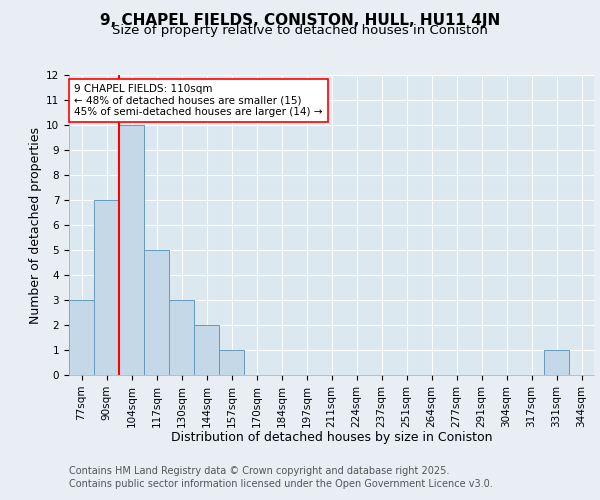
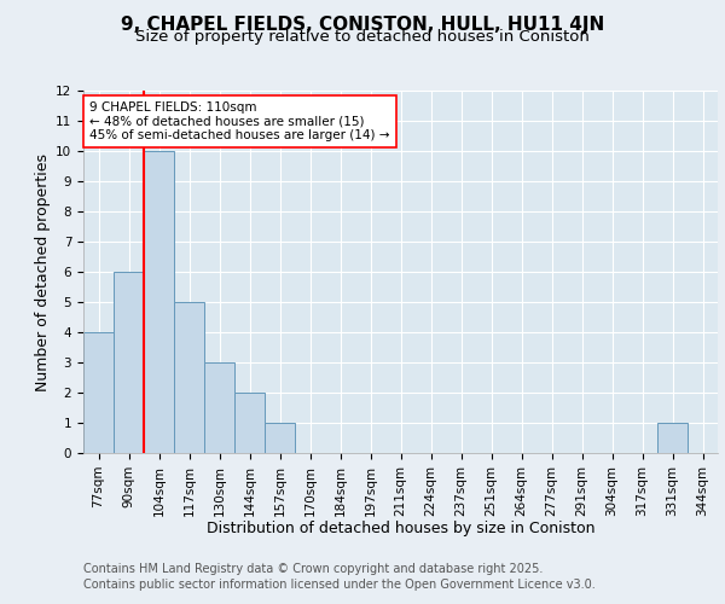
77sqm: 3 -> 4
90sqm: 7 -> 6
